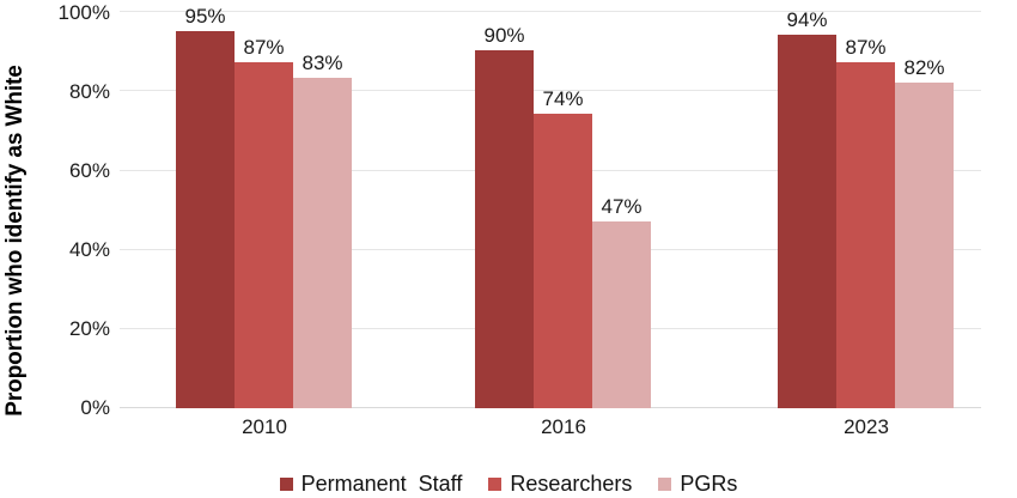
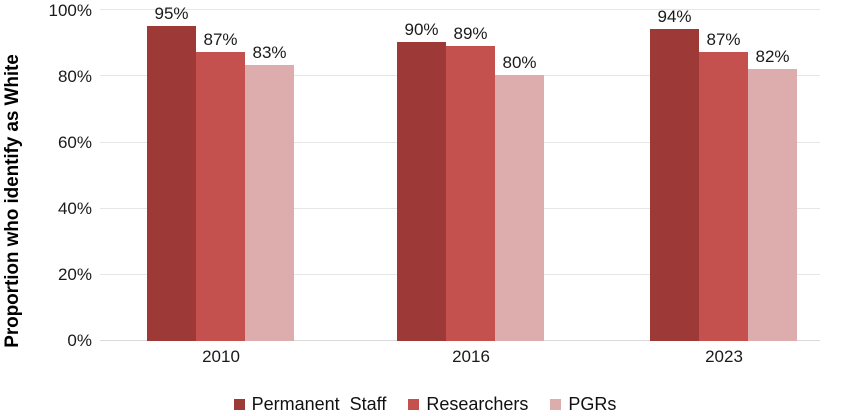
Researchers/2016: 74% -> 89%
PGRs/2016: 47% -> 80%
